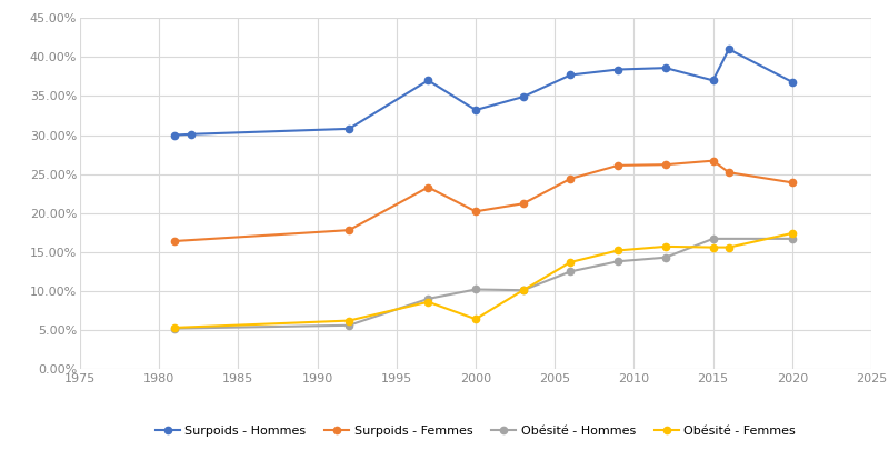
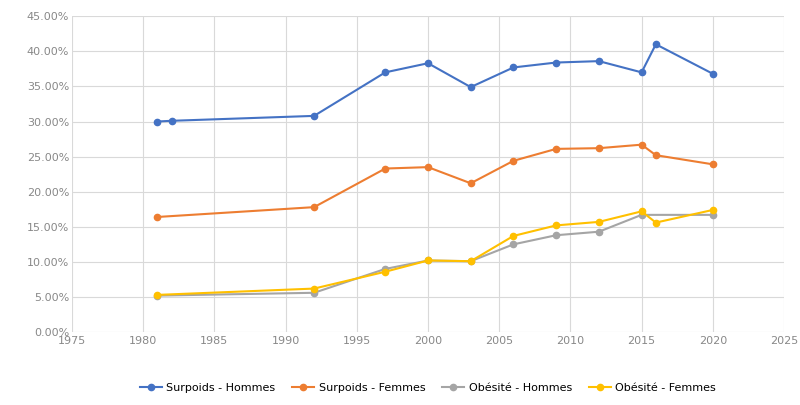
Surpoids - Hommes/2000: 33.2% -> 38.3%
Surpoids - Femmes/2000: 20.2% -> 23.5%
Obésité - Femmes/2000: 6.4% -> 10.2%
Obésité - Femmes/2015: 15.6% -> 17.2%
